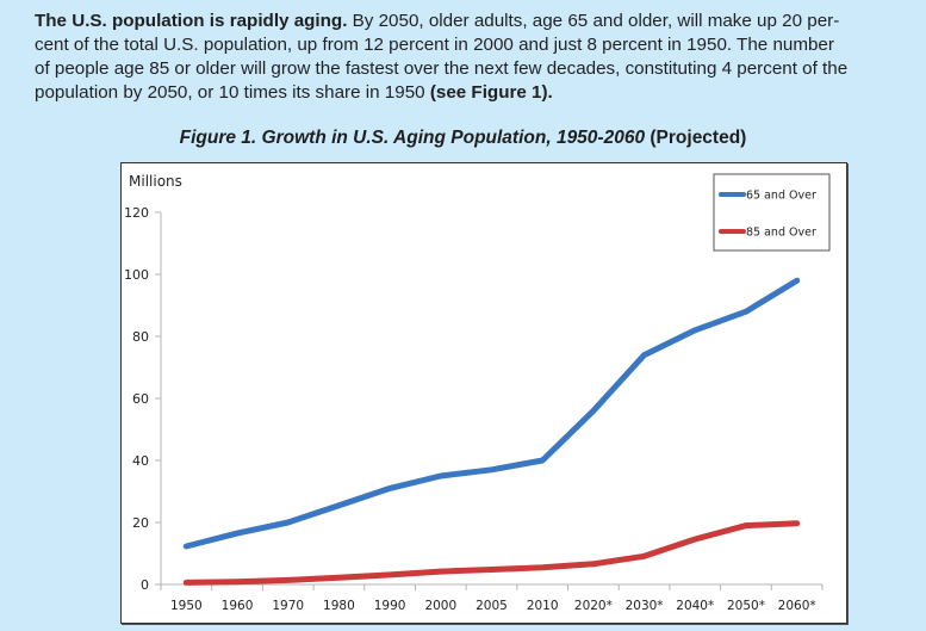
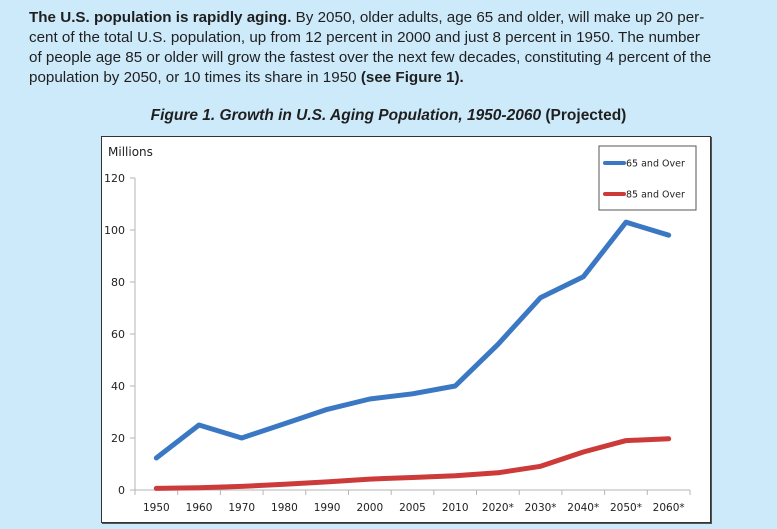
65 and Over/1960: 16 -> 25
65 and Over/2050*: 88 -> 103
